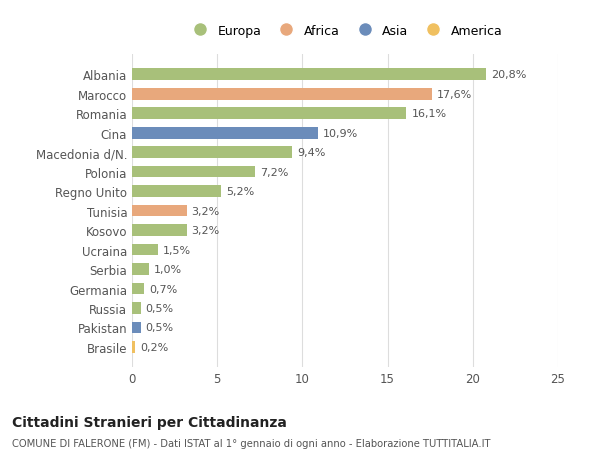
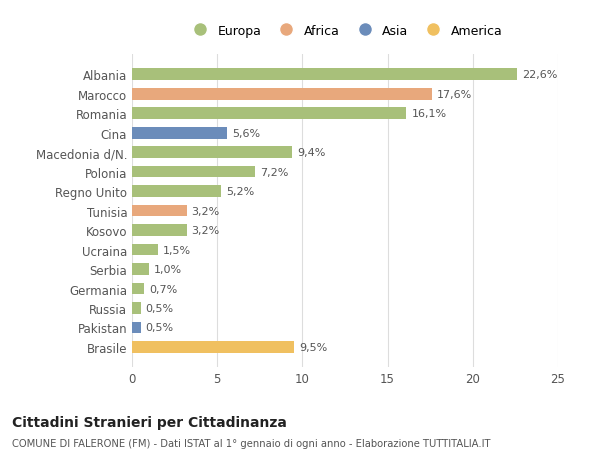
Albania: 20,8% -> 22,6%
Cina: 10,9% -> 5,6%
Brasile: 0,2% -> 9,5%
